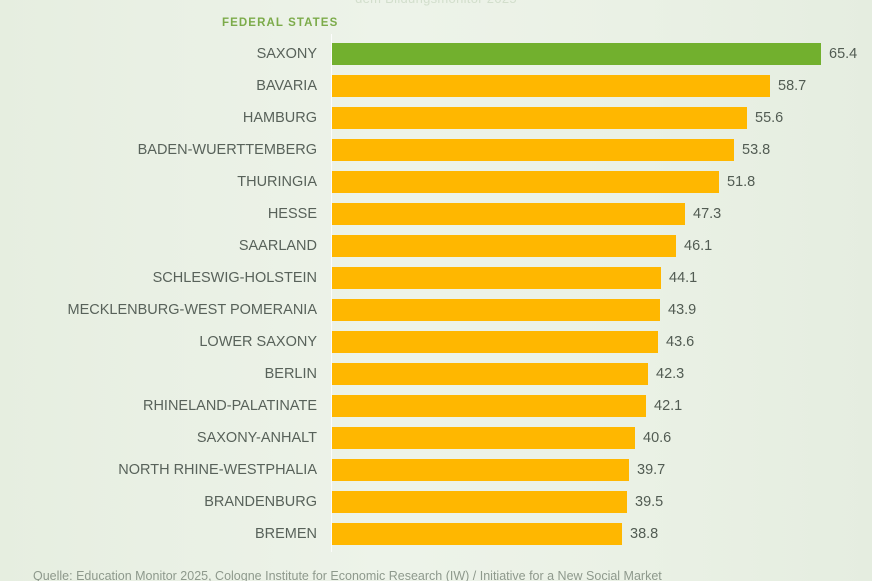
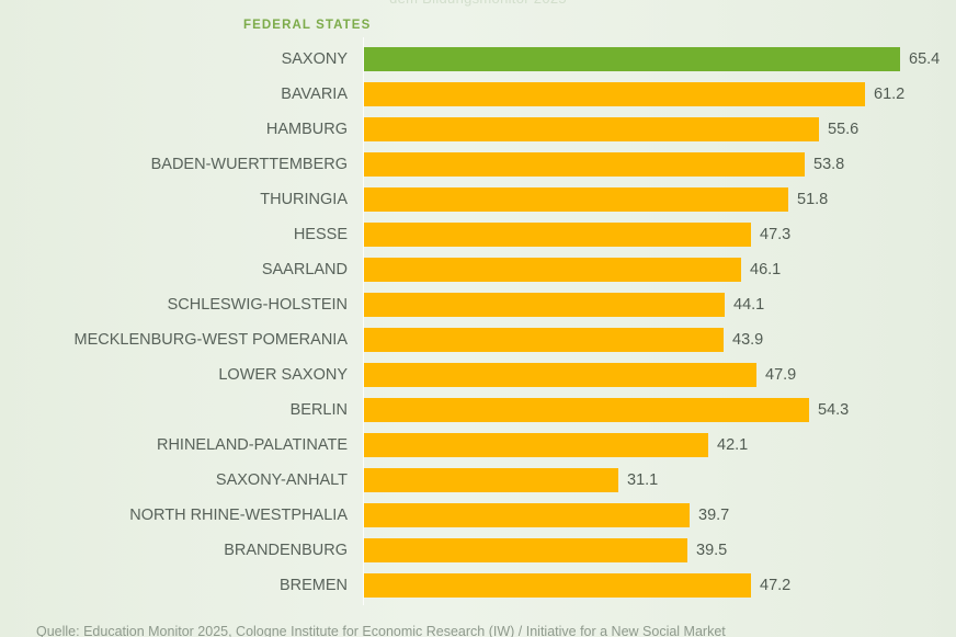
BAVARIA: 58.7 -> 61.2
LOWER SAXONY: 43.6 -> 47.9
BERLIN: 42.3 -> 54.3
SAXONY-ANHALT: 40.6 -> 31.1
BREMEN: 38.8 -> 47.2
